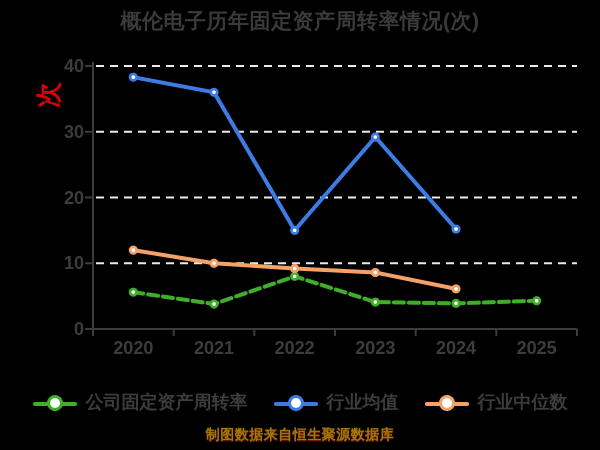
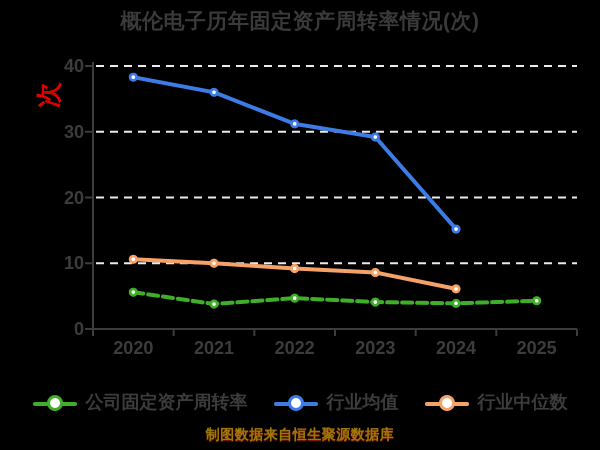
行业中位数/2020: 12 -> 11
公司固定资产周转率/2022: 8 -> 5
行业均值/2022: 15 -> 31
